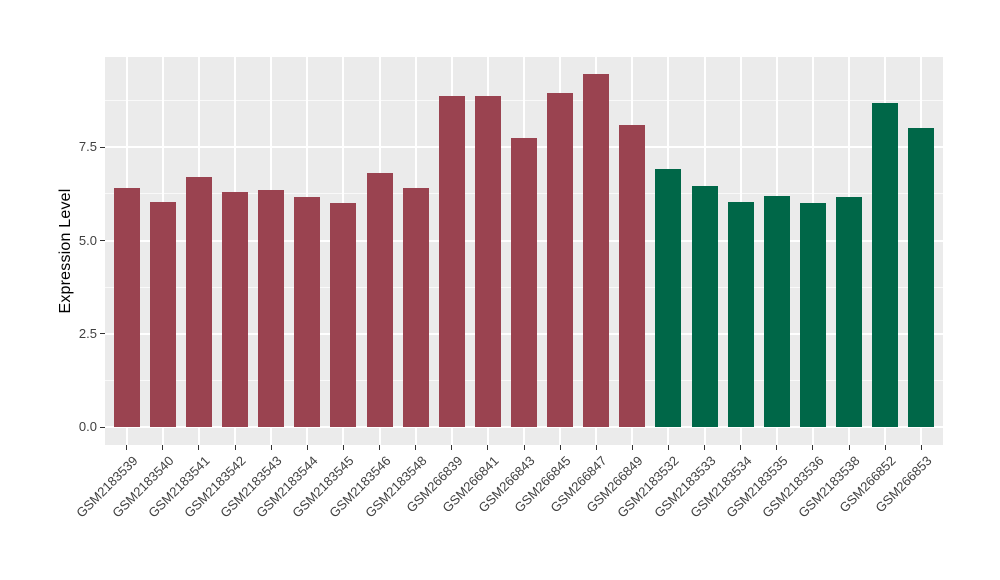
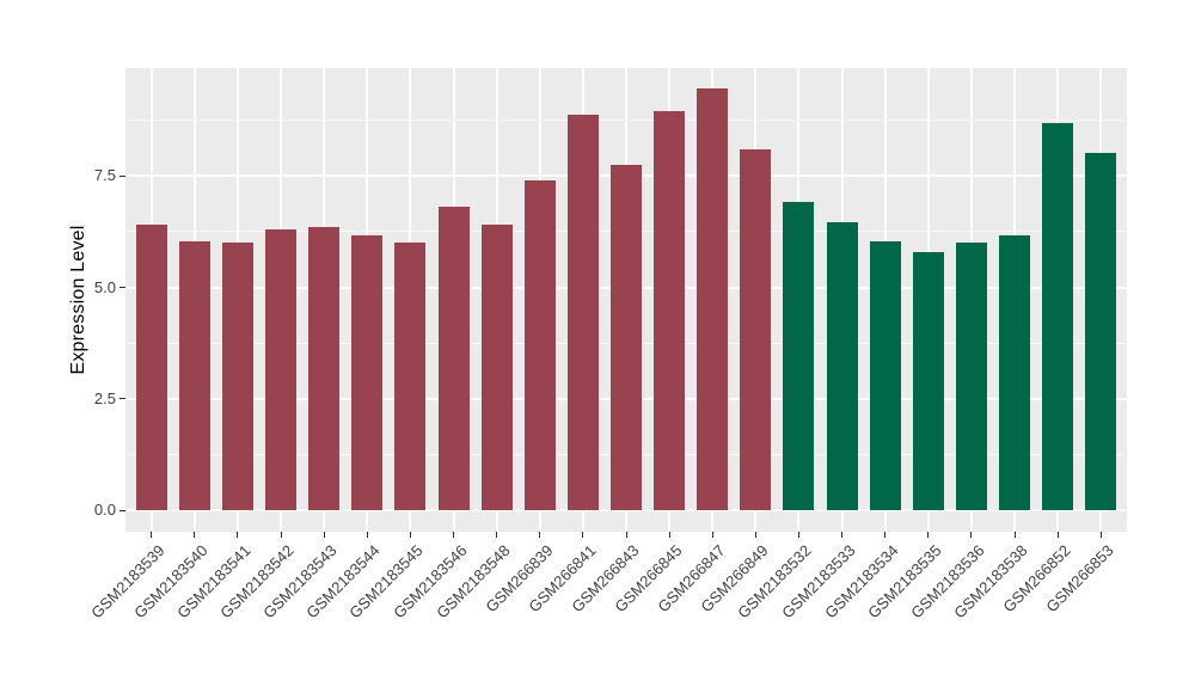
GSM2183541: 6.7 -> 6.0
GSM266839: 8.9 -> 7.4
GSM2183535: 6.2 -> 5.8
